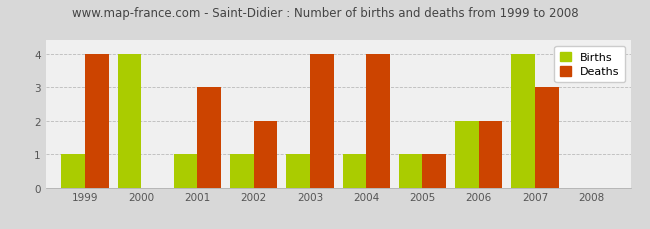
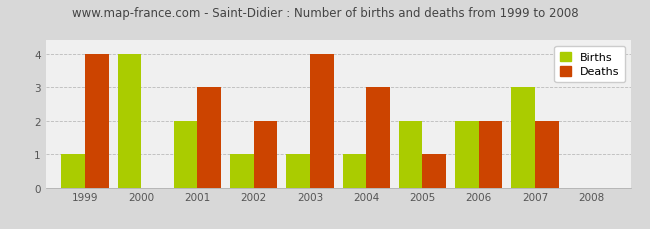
Births/2001: 1 -> 2
Deaths/2004: 4 -> 3
Births/2005: 1 -> 2
Births/2007: 4 -> 3
Deaths/2007: 3 -> 2
